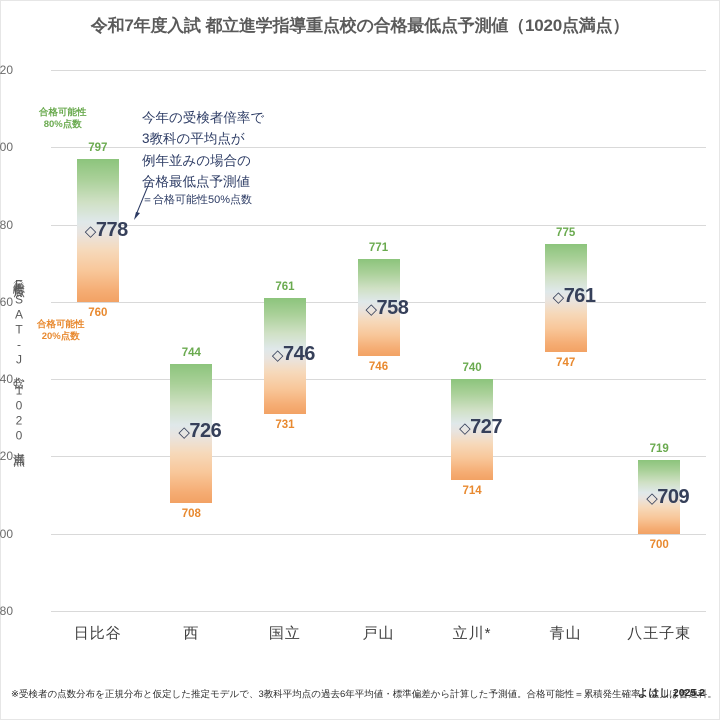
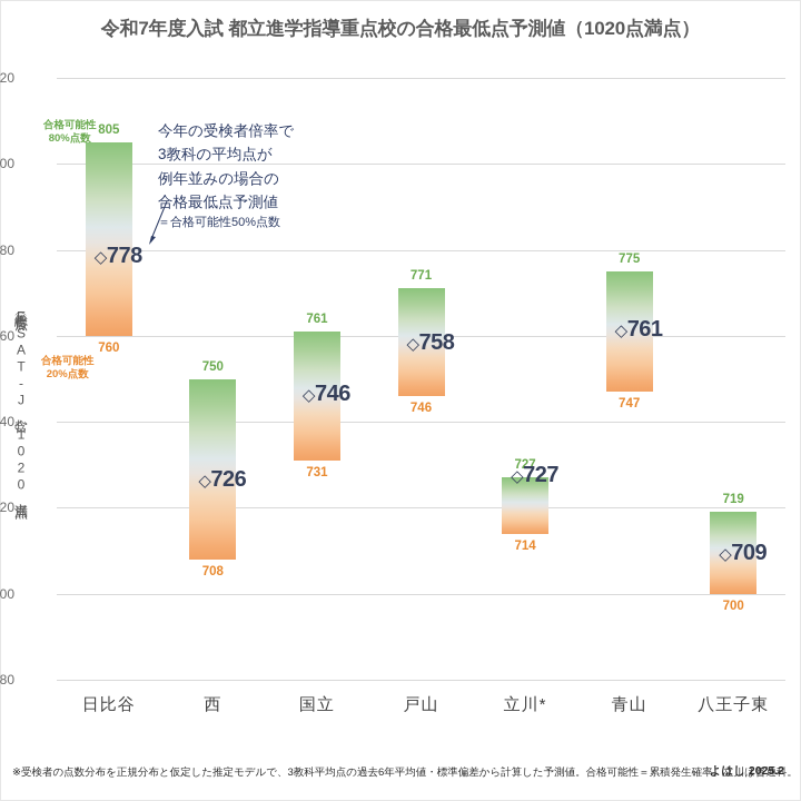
合格可能性80%点数/日比谷: 797 -> 805
合格可能性80%点数/西: 744 -> 750
合格可能性80%点数/立川*: 740 -> 727
